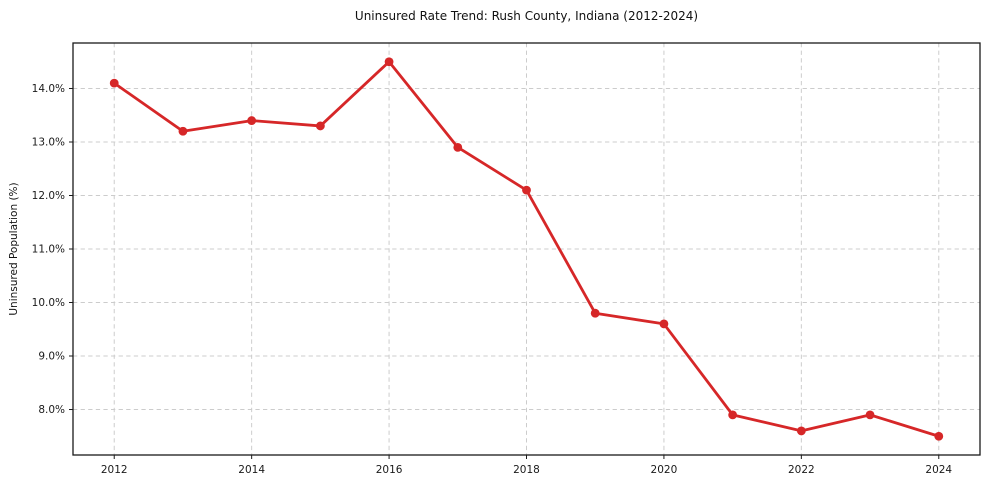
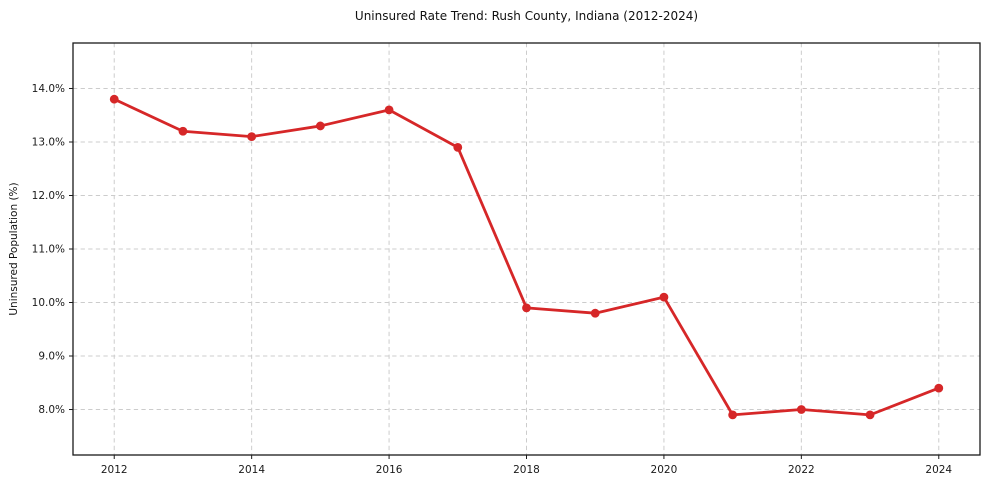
2012: 14.1% -> 13.8%
2014: 13.4% -> 13.1%
2016: 14.5% -> 13.6%
2018: 12.1% -> 9.9%
2020: 9.6% -> 10.1%
2022: 7.6% -> 8.0%
2024: 7.5% -> 8.4%
